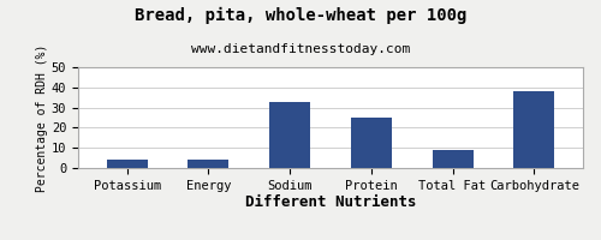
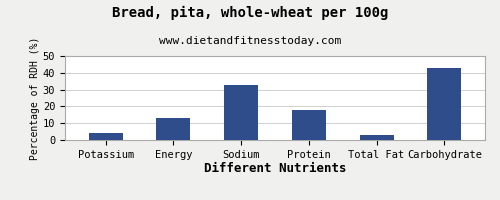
Energy: 4 -> 13
Protein: 25 -> 18
Total Fat: 9 -> 3
Carbohydrate: 38 -> 43
